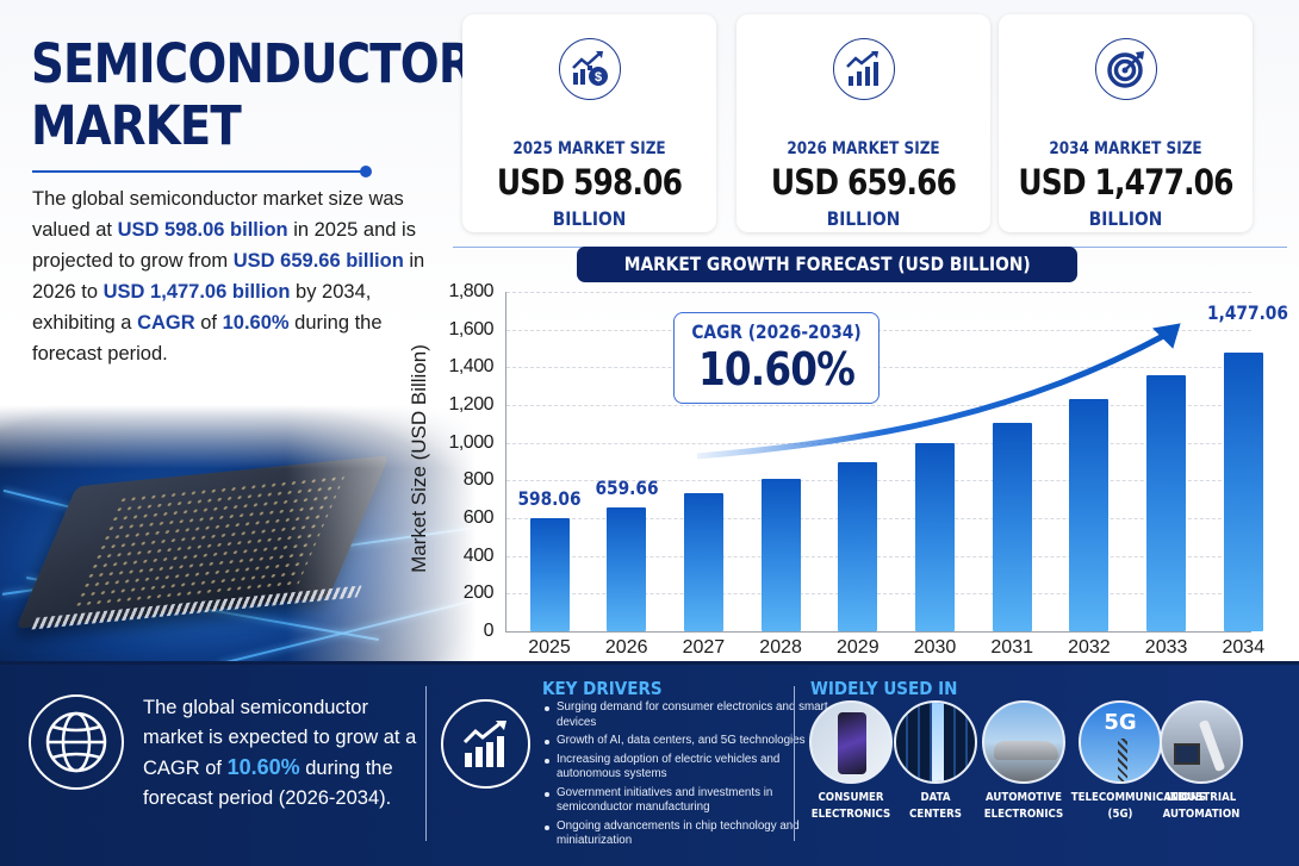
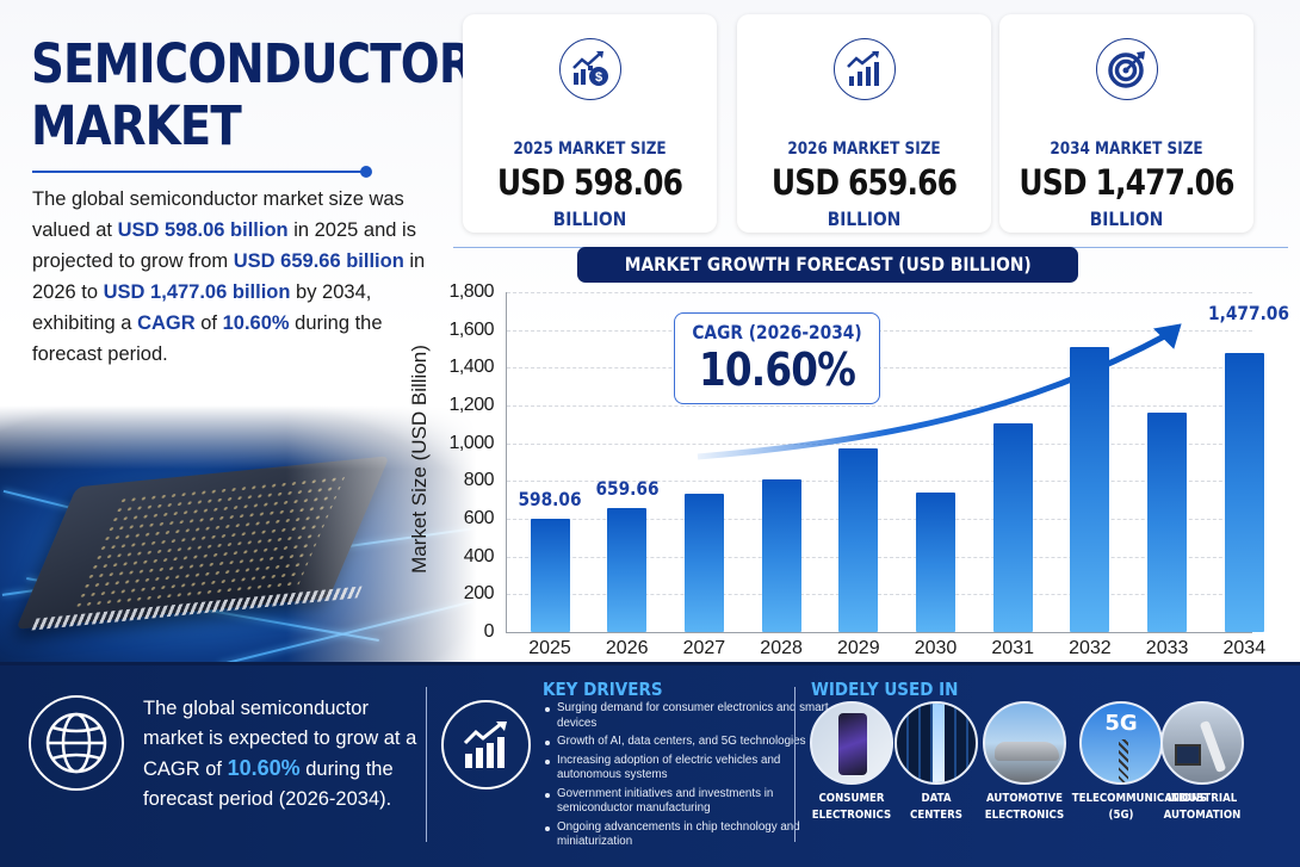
2029: 900 -> 970
2030: 1000 -> 740
2032: 1230 -> 1510
2033: 1360 -> 1160
